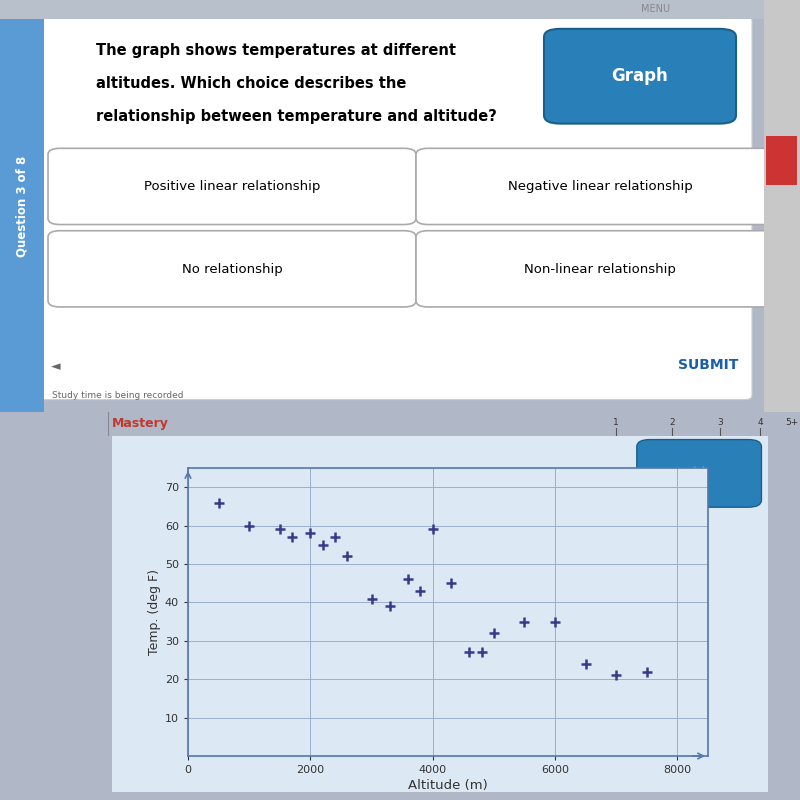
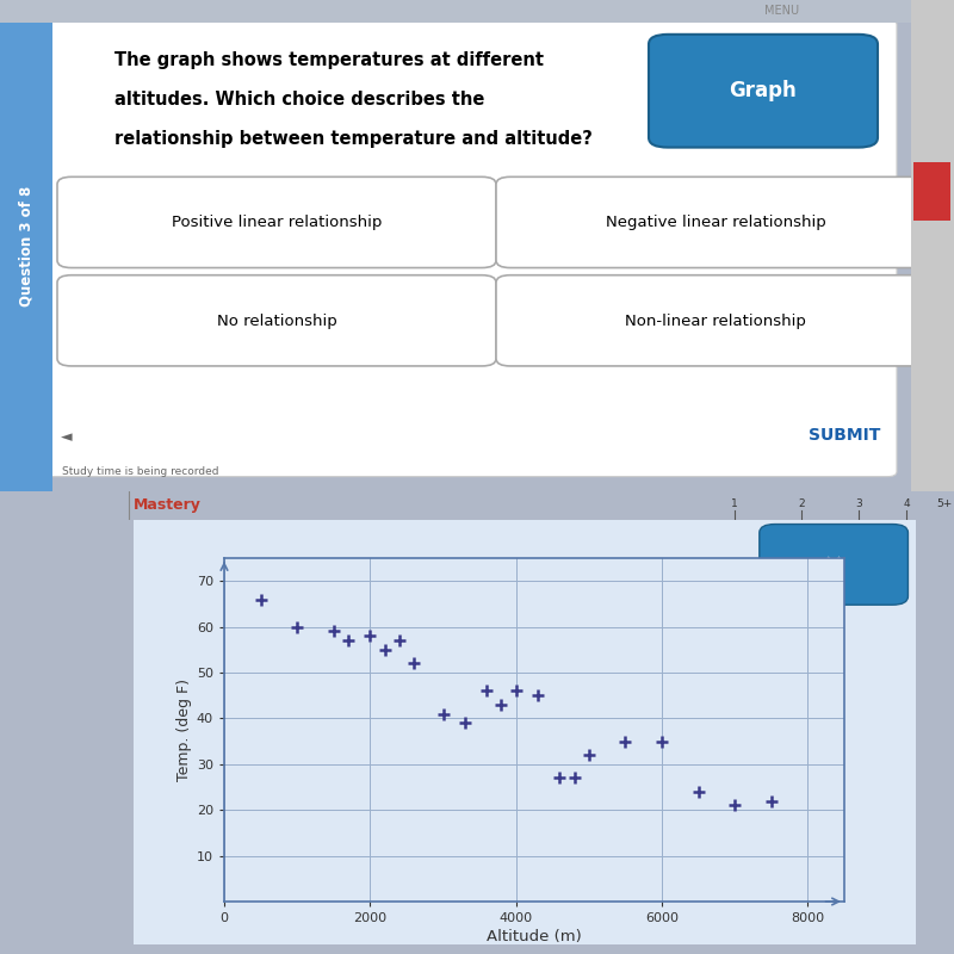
4000: 59 -> 46
